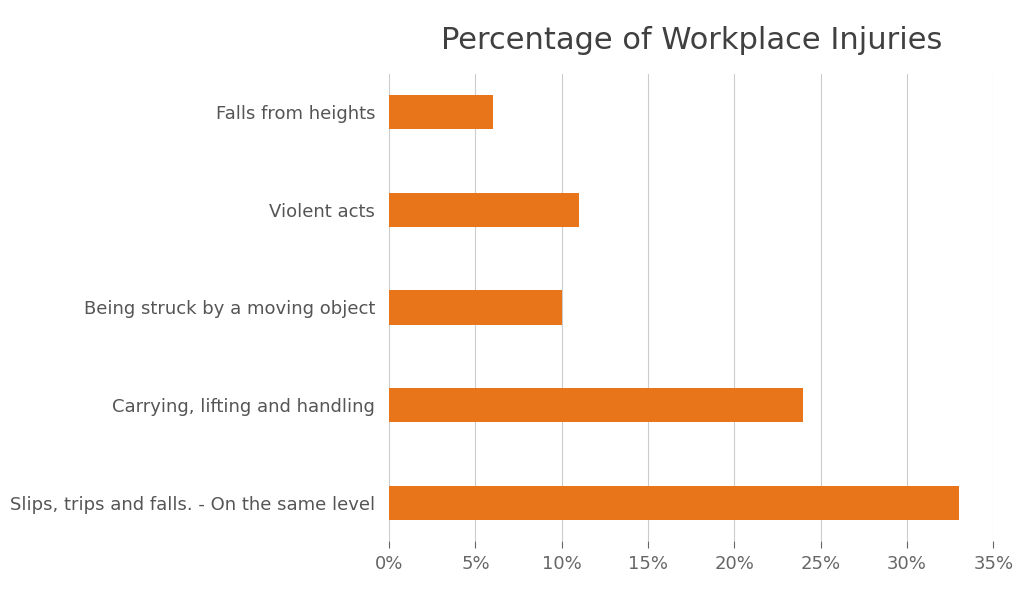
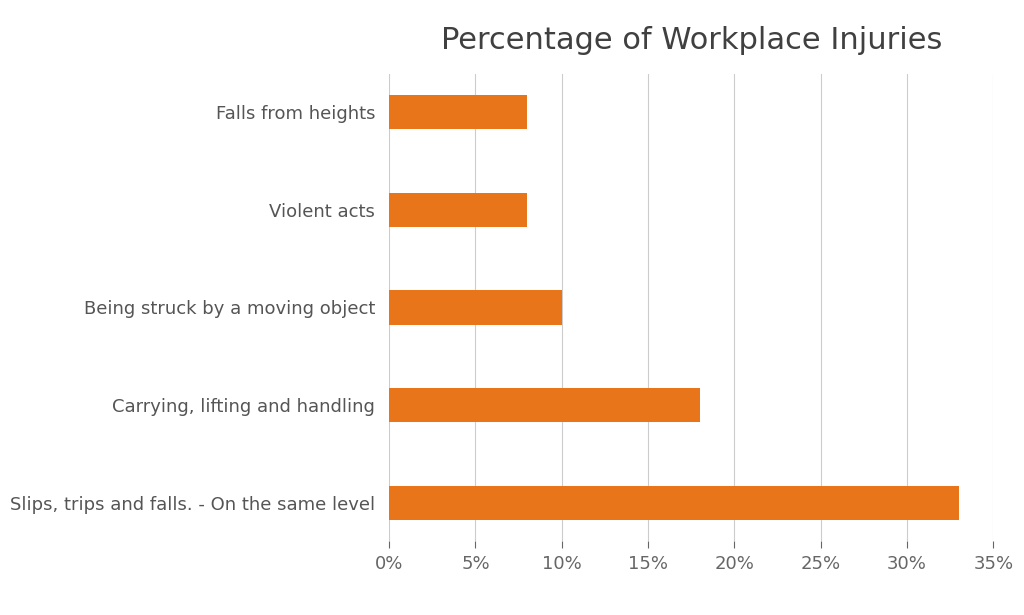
Falls from heights: 6% -> 8%
Violent acts: 11% -> 8%
Carrying, lifting and handling: 24% -> 18%
